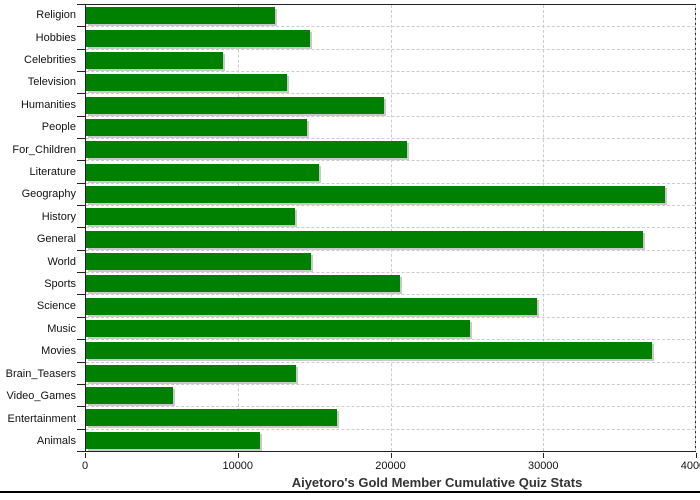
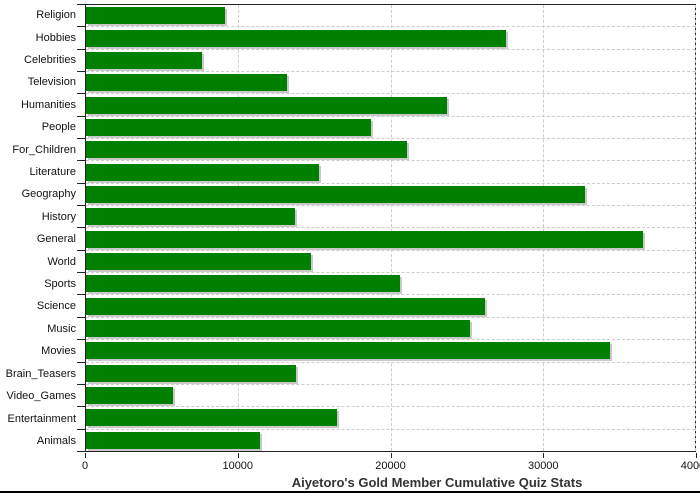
Religion: 12400 -> 9100
Hobbies: 14700 -> 27600
Celebrities: 9000 -> 7600
Humanities: 19600 -> 23700
People: 14500 -> 18700
Geography: 38000 -> 32800
Science: 29600 -> 26200
Movies: 37200 -> 34400
